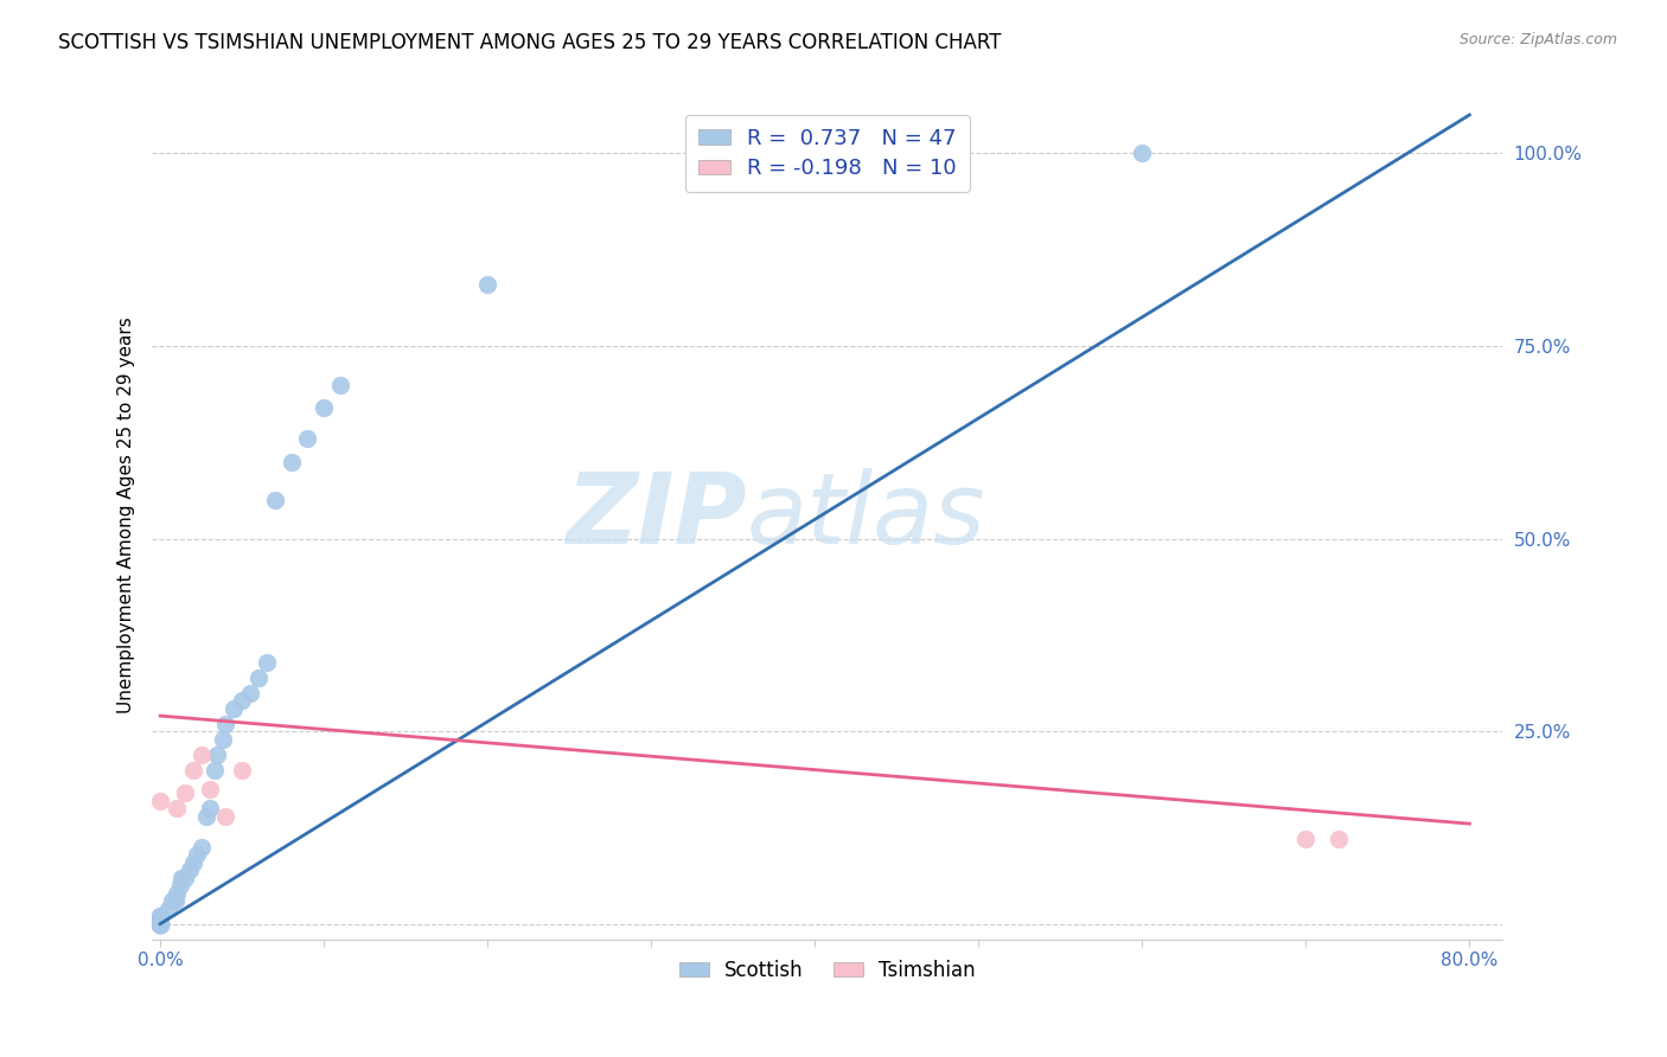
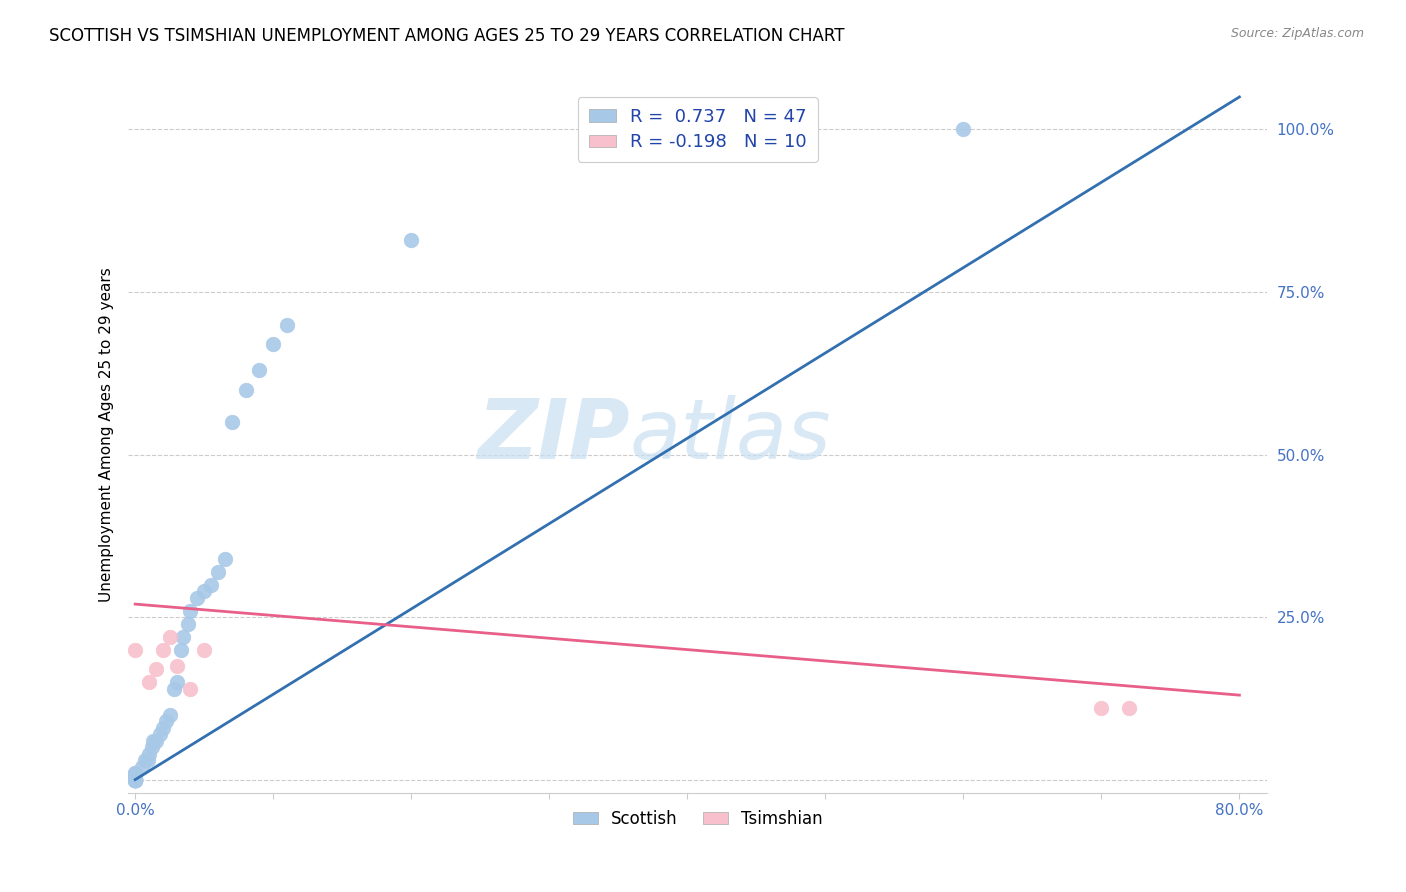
Tsimshian/0.0%: 16.0% -> 20.0%
